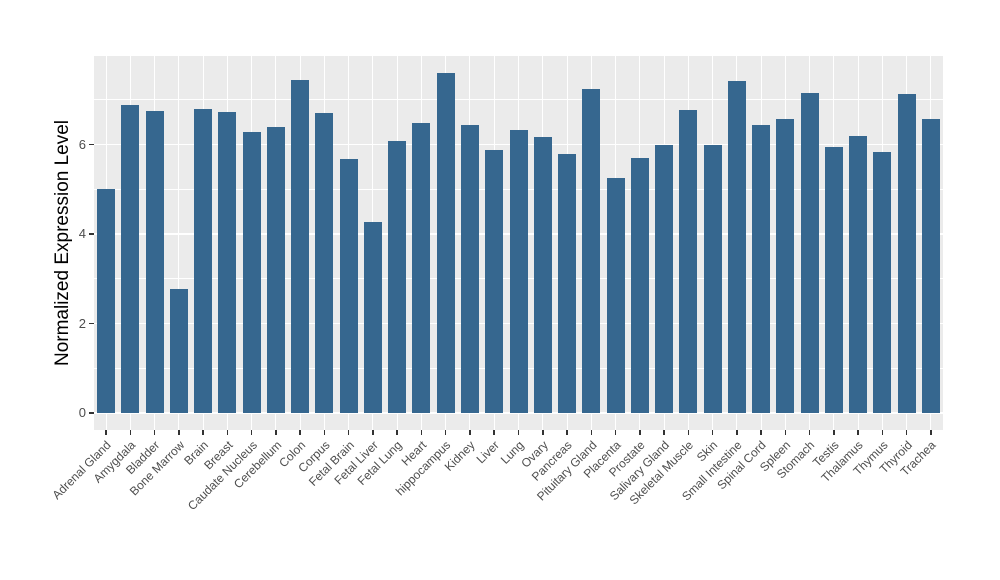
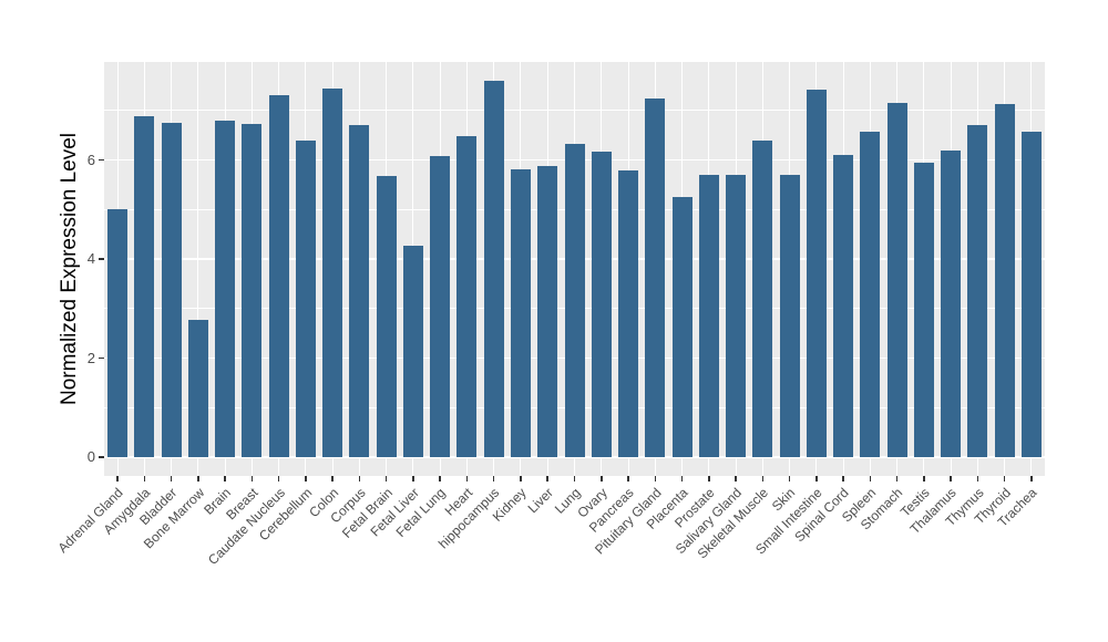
Caudate Nucleus: 6.3 -> 7.3
Kidney: 6.4 -> 5.8
Salivary Gland: 6.0 -> 5.7
Skeletal Muscle: 6.8 -> 6.4
Skin: 6.0 -> 5.7
Spinal Cord: 6.4 -> 6.1
Thymus: 5.8 -> 6.7
